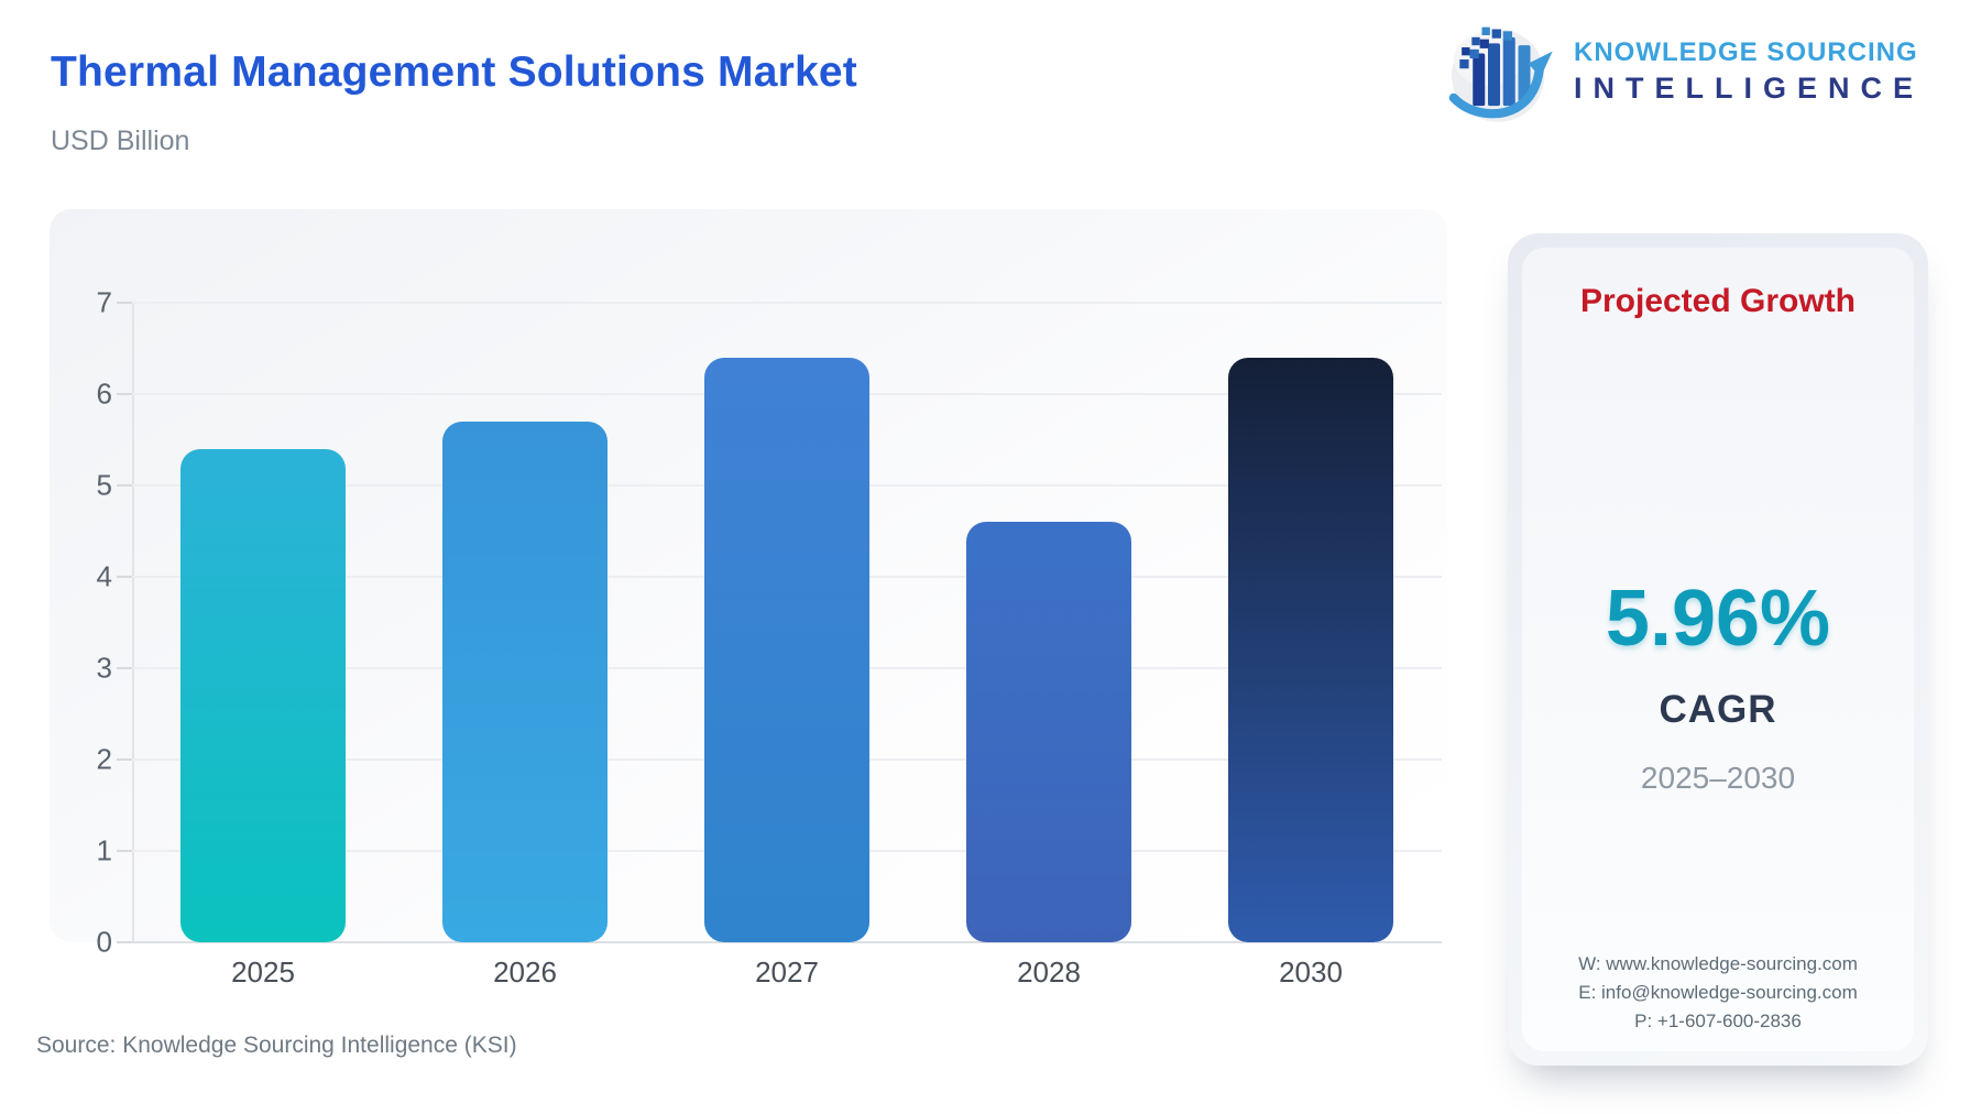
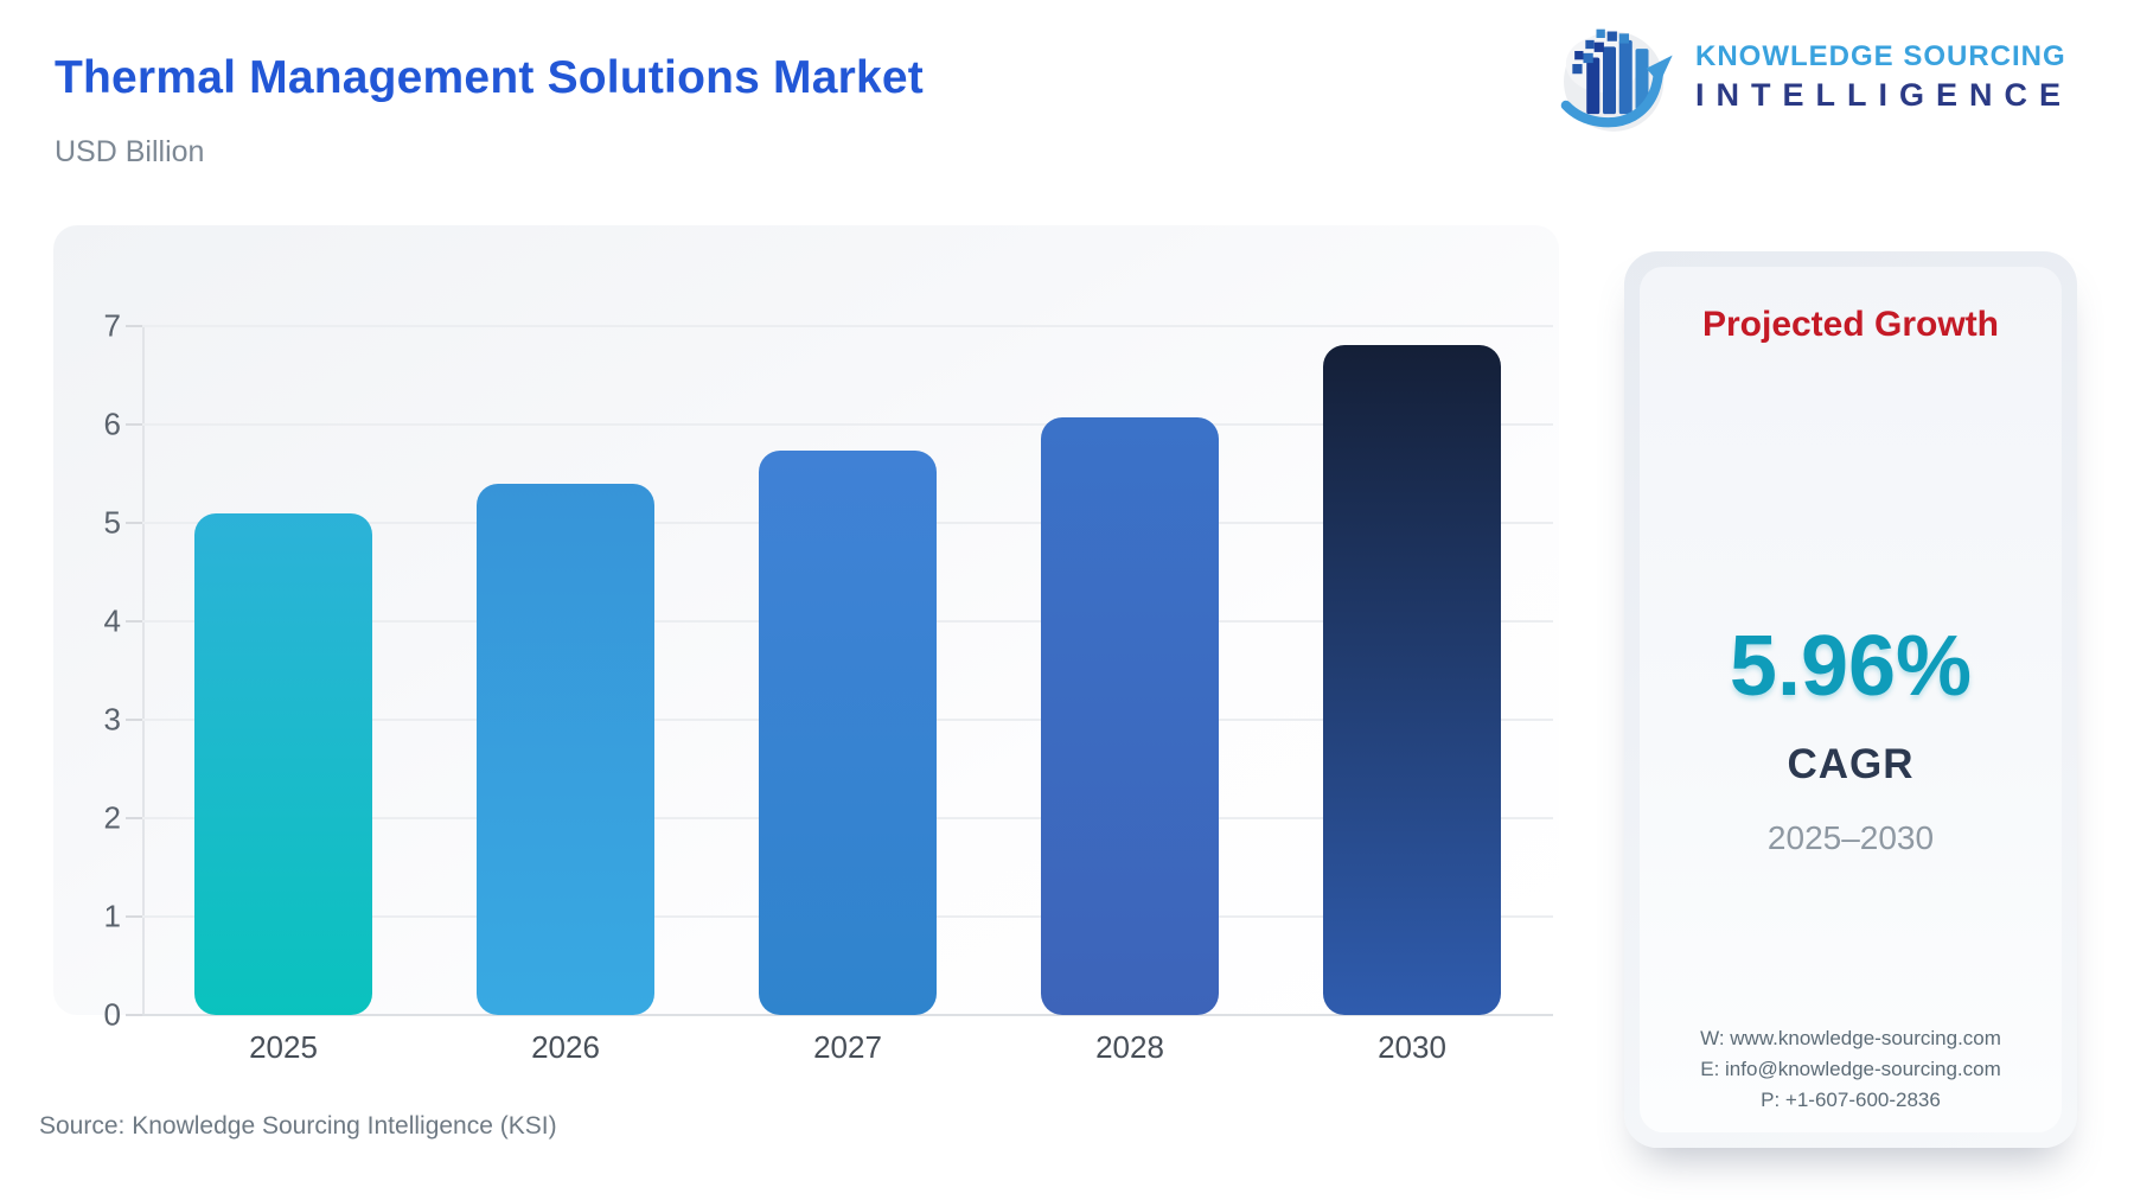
2025: 5.4 -> 5.1
2026: 5.7 -> 5.4
2027: 6.4 -> 5.7
2028: 4.6 -> 6.1
2030: 6.4 -> 6.8
